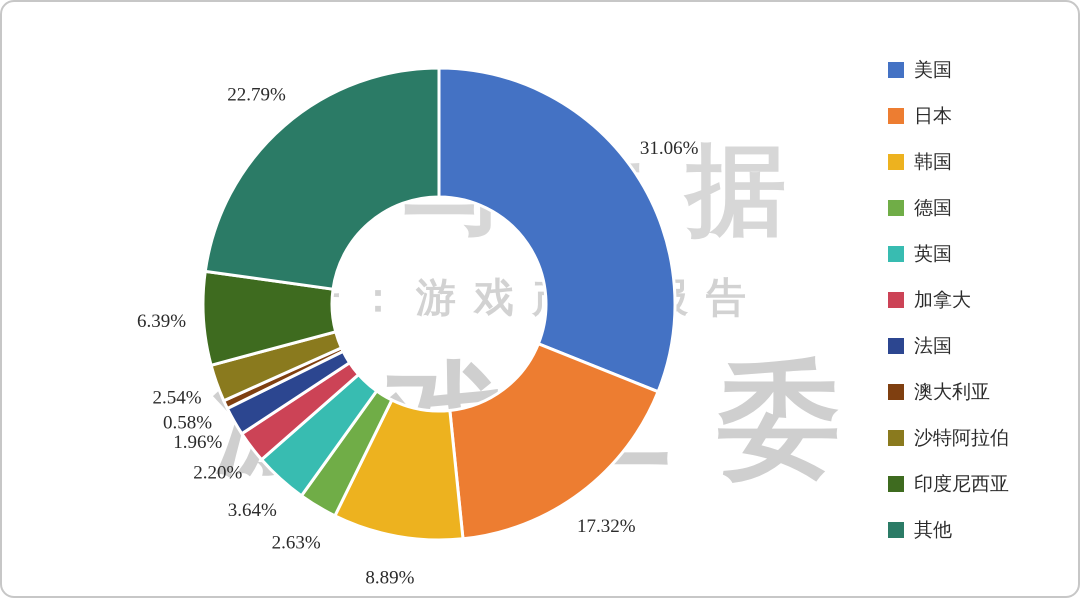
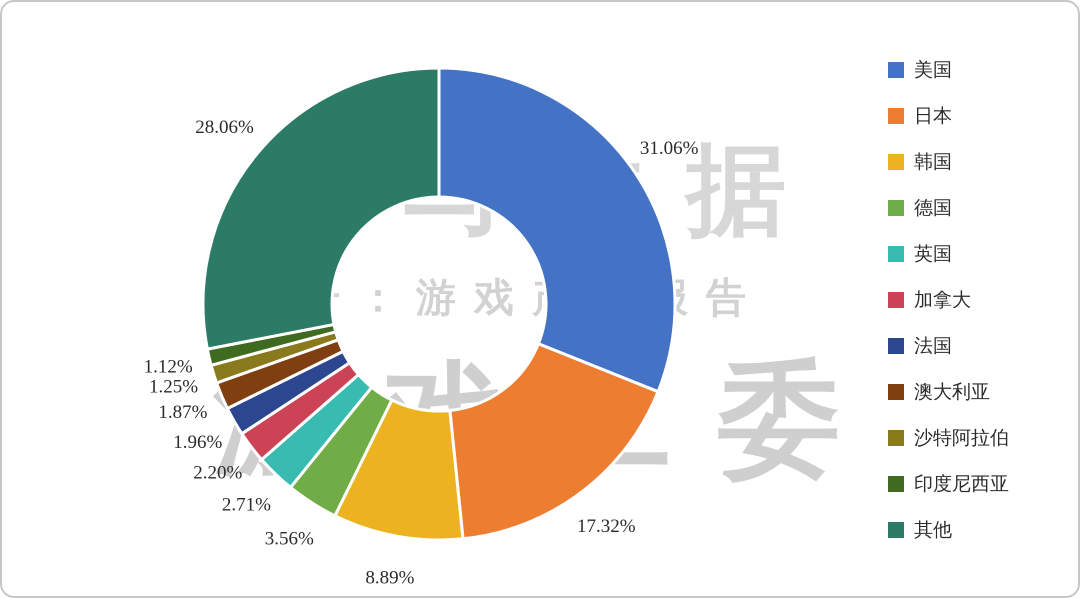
德国: 2.63% -> 3.56%
英国: 3.64% -> 2.71%
澳大利亚: 0.58% -> 1.87%
沙特阿拉伯: 2.54% -> 1.25%
印度尼西亚: 6.39% -> 1.12%
其他: 22.79% -> 28.06%
